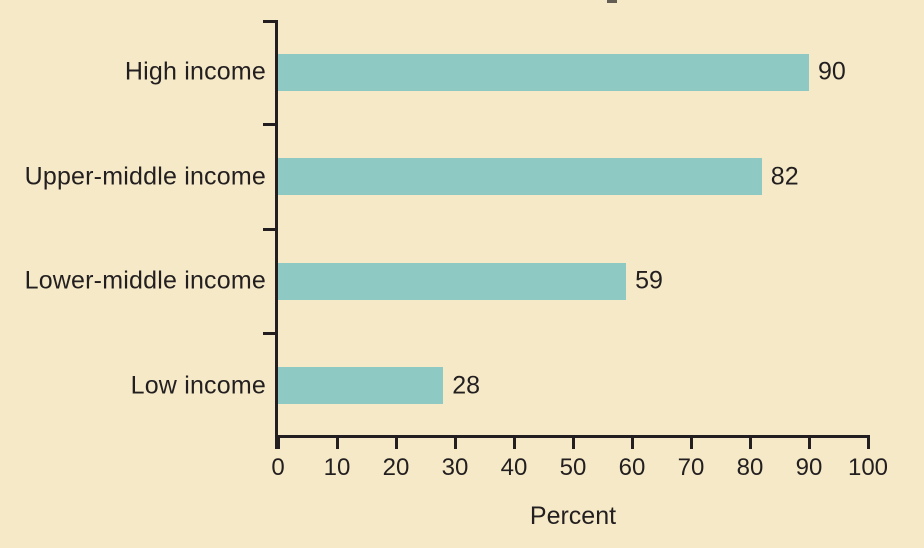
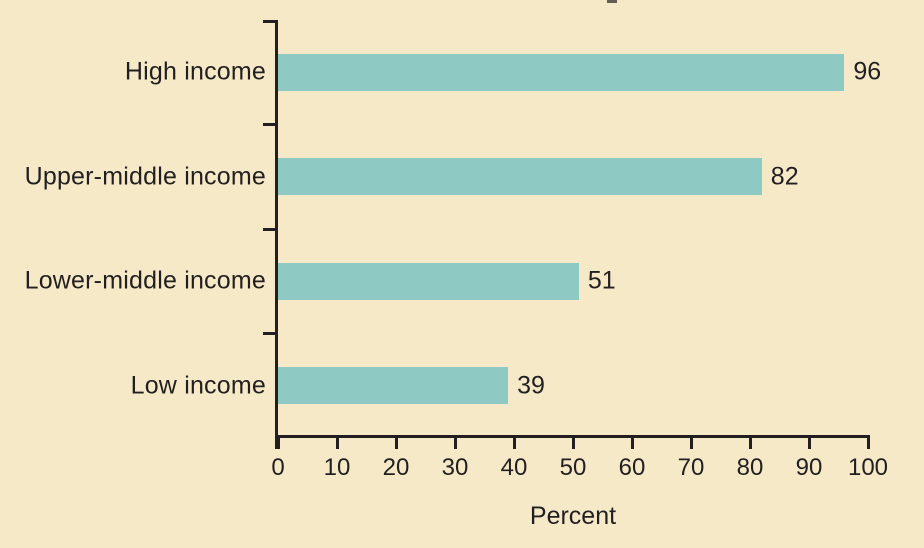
High income: 90 -> 96
Lower-middle income: 59 -> 51
Low income: 28 -> 39
